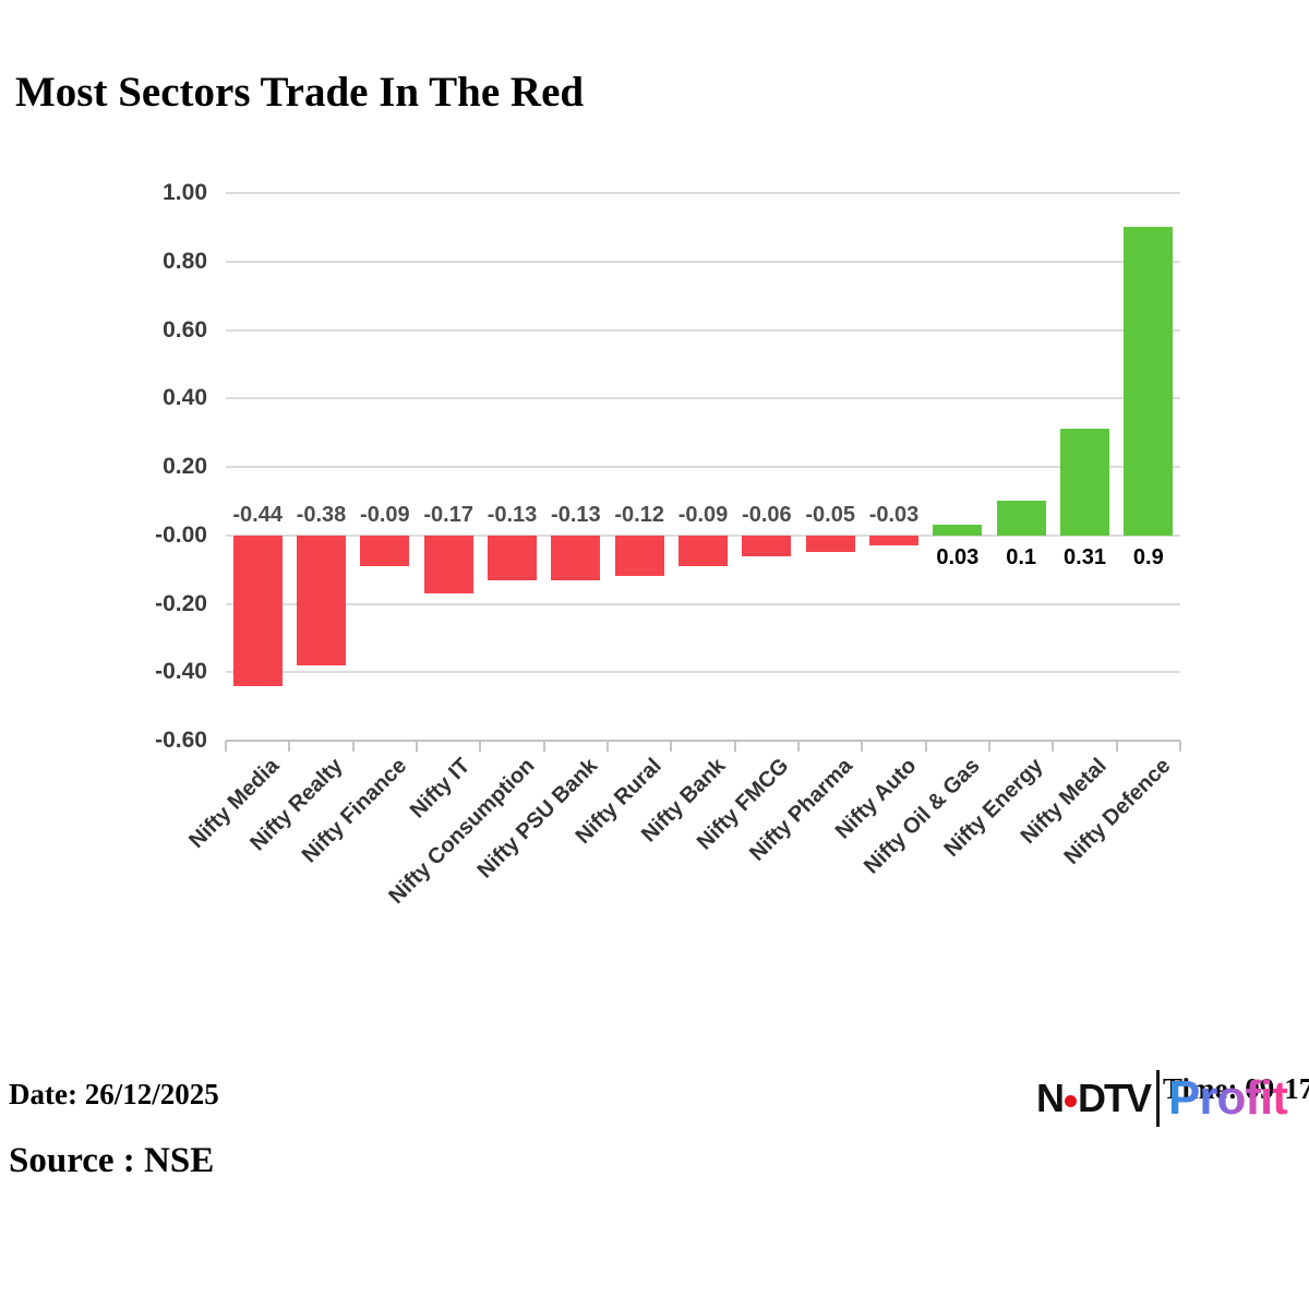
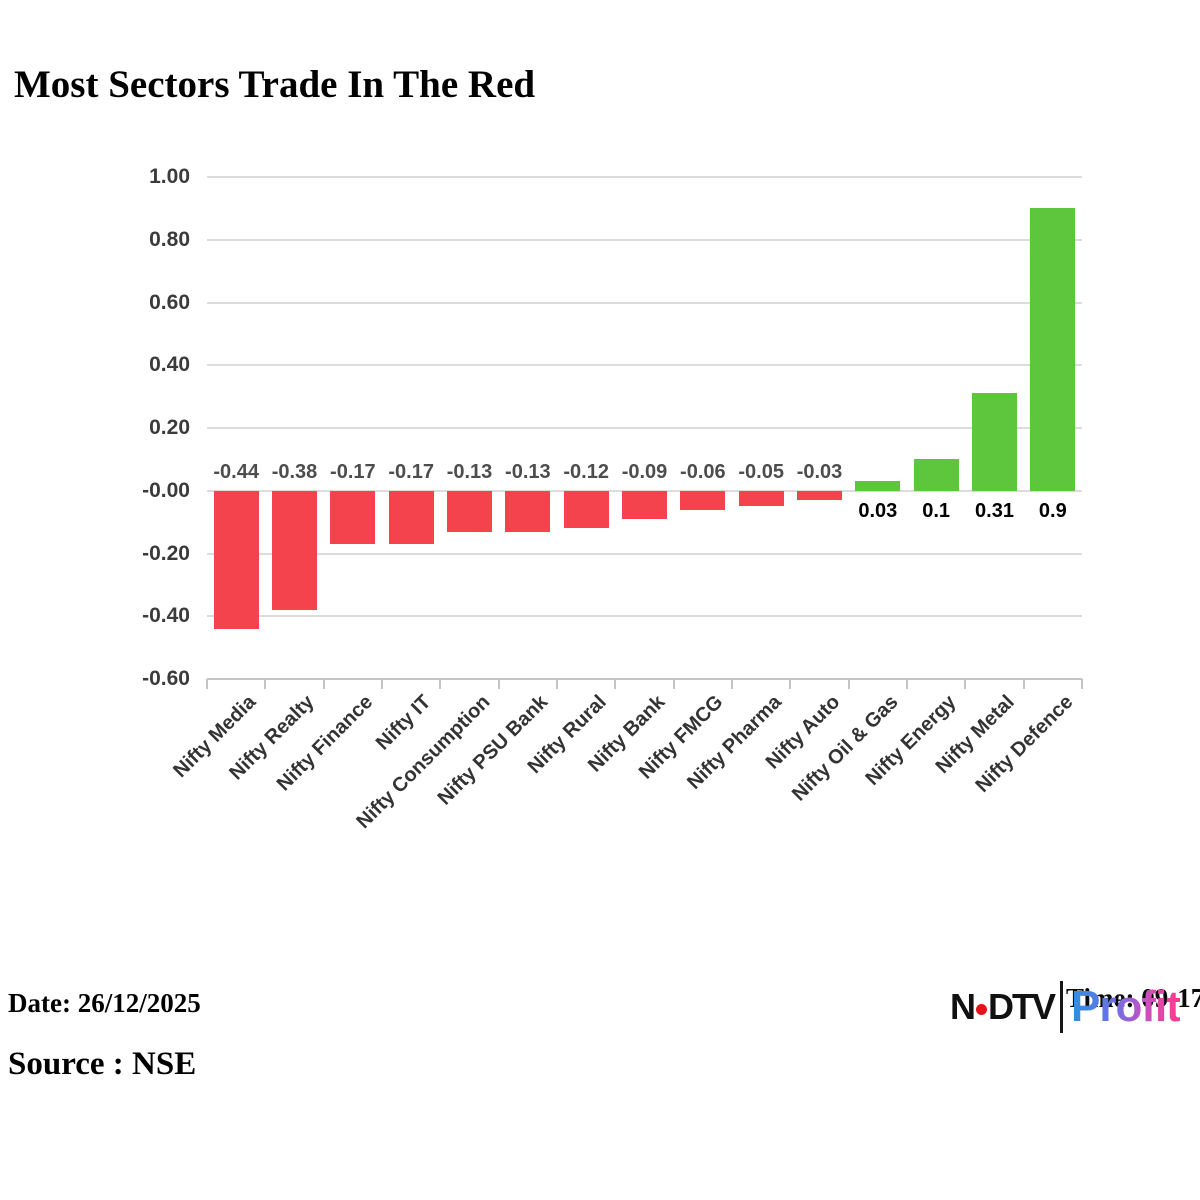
Nifty Finance: -0.09 -> -0.17
